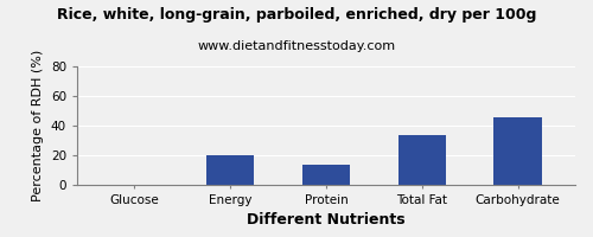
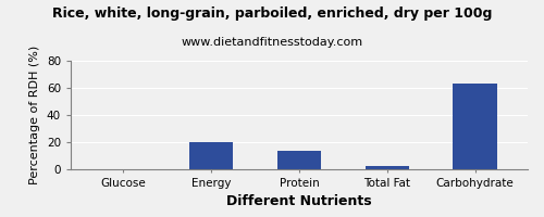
Total Fat: 34 -> 2
Carbohydrate: 46 -> 63
